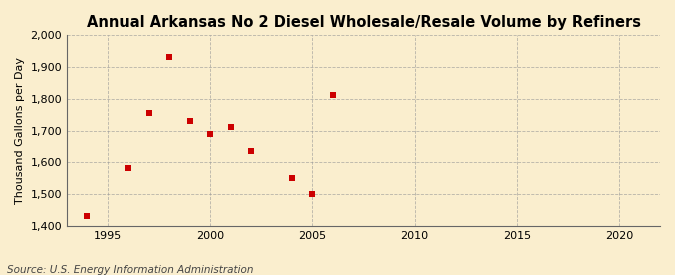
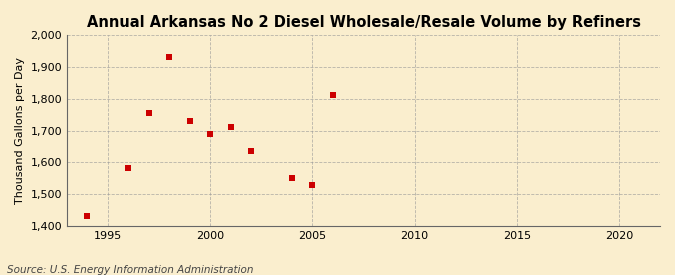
2005: 1,500 -> 1,530
